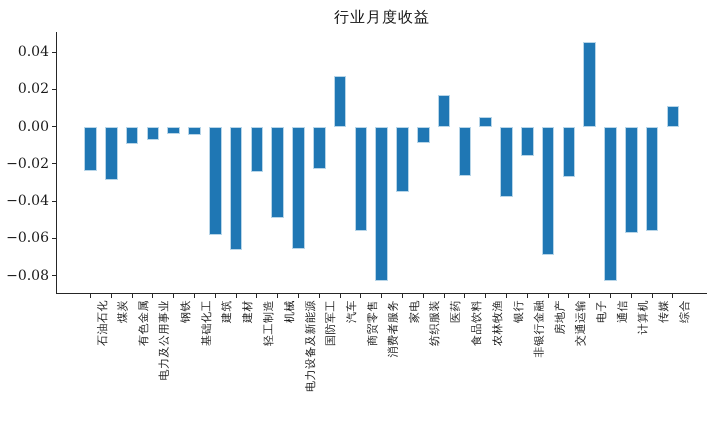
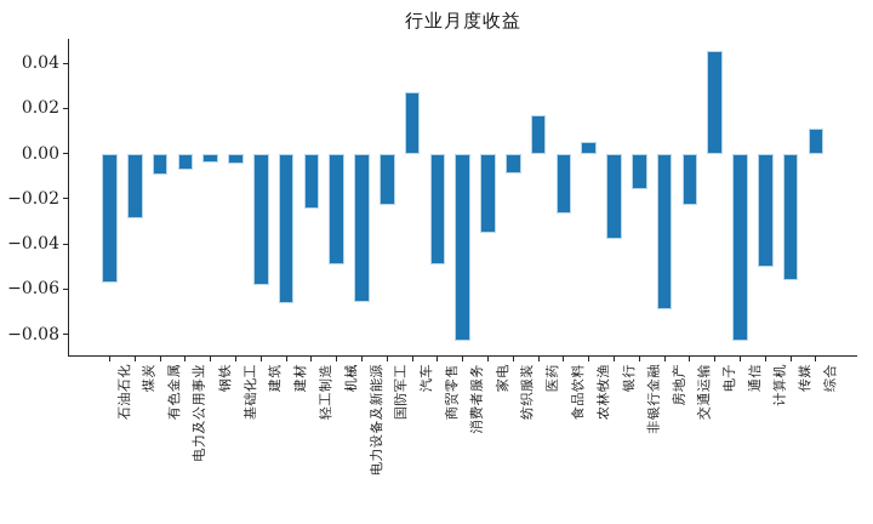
石油石化: -0.024 -> -0.057
商贸零售: -0.056 -> -0.049
交通运输: -0.027 -> -0.022
计算机: -0.057 -> -0.050
